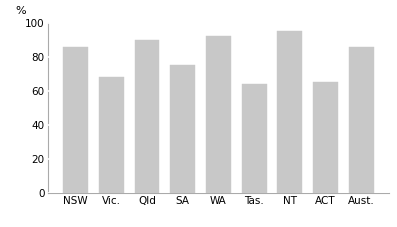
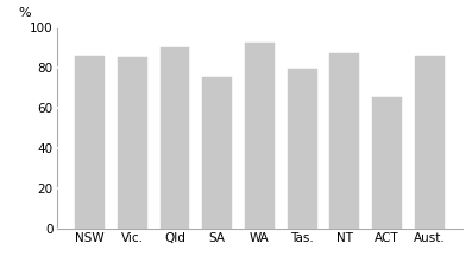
Vic.: 68 -> 85
Tas.: 64 -> 79
NT: 95 -> 87
